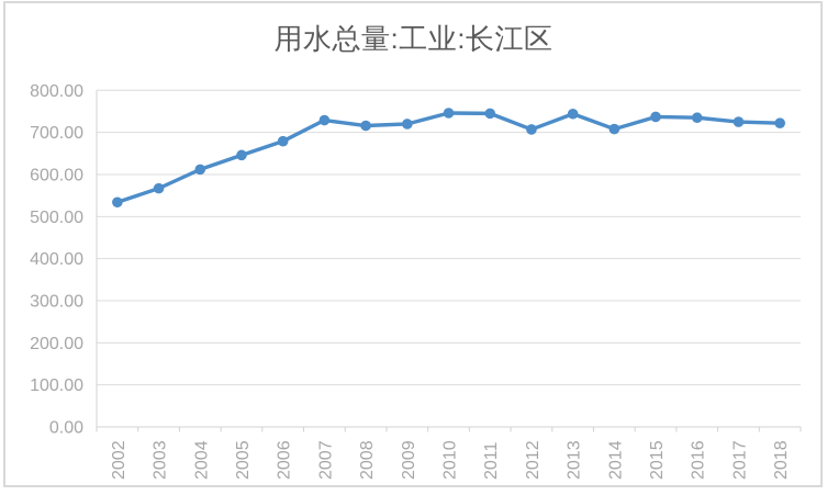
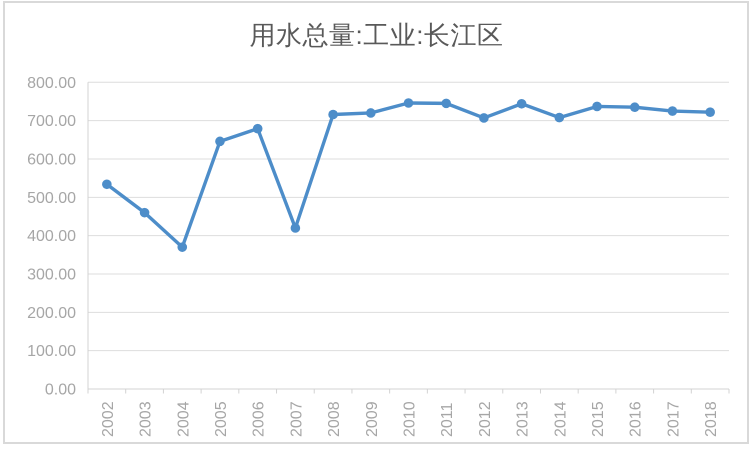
2003: 570 -> 460
2004: 610 -> 370
2007: 730 -> 420
